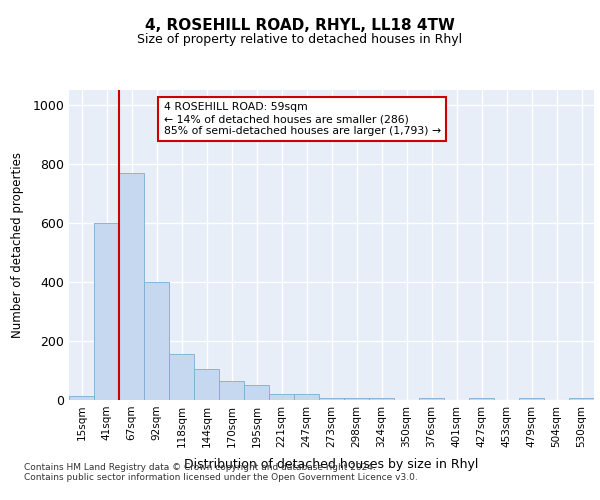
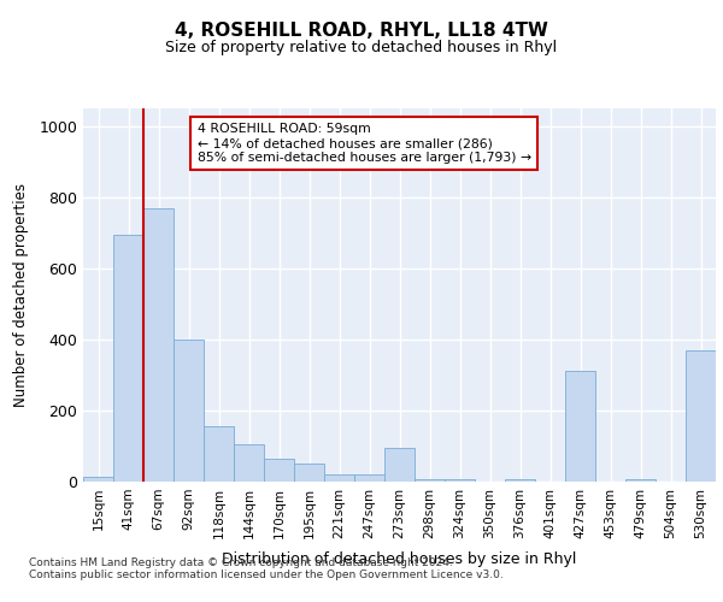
41sqm: 600 -> 695
273sqm: 8 -> 95
427sqm: 8 -> 310
530sqm: 8 -> 370
